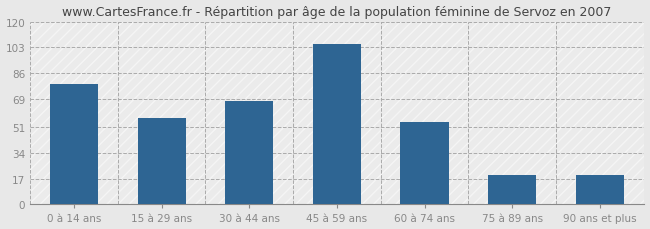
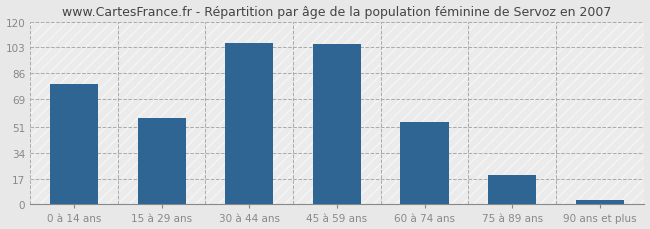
30 à 44 ans: 68 -> 106
90 ans et plus: 19 -> 3
